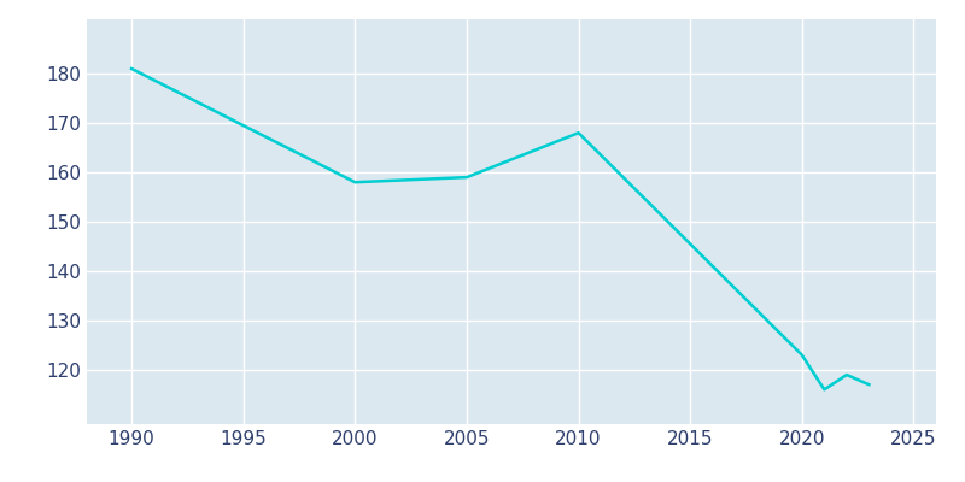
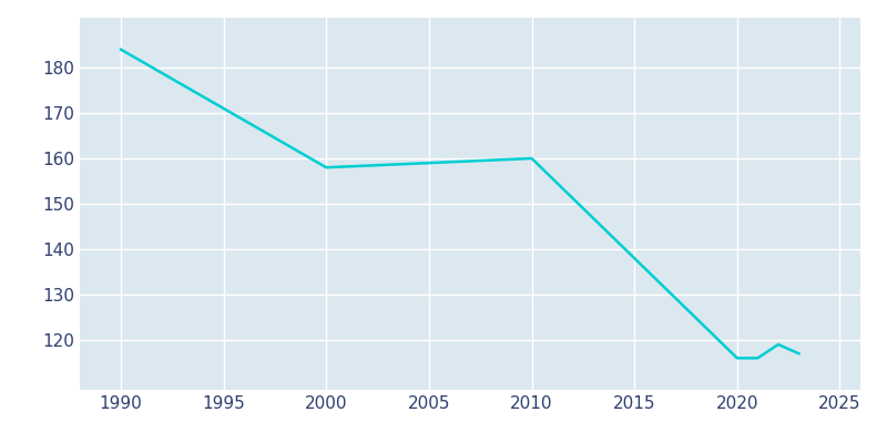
1990: 181 -> 184
2010: 168 -> 160
2020: 123 -> 116
